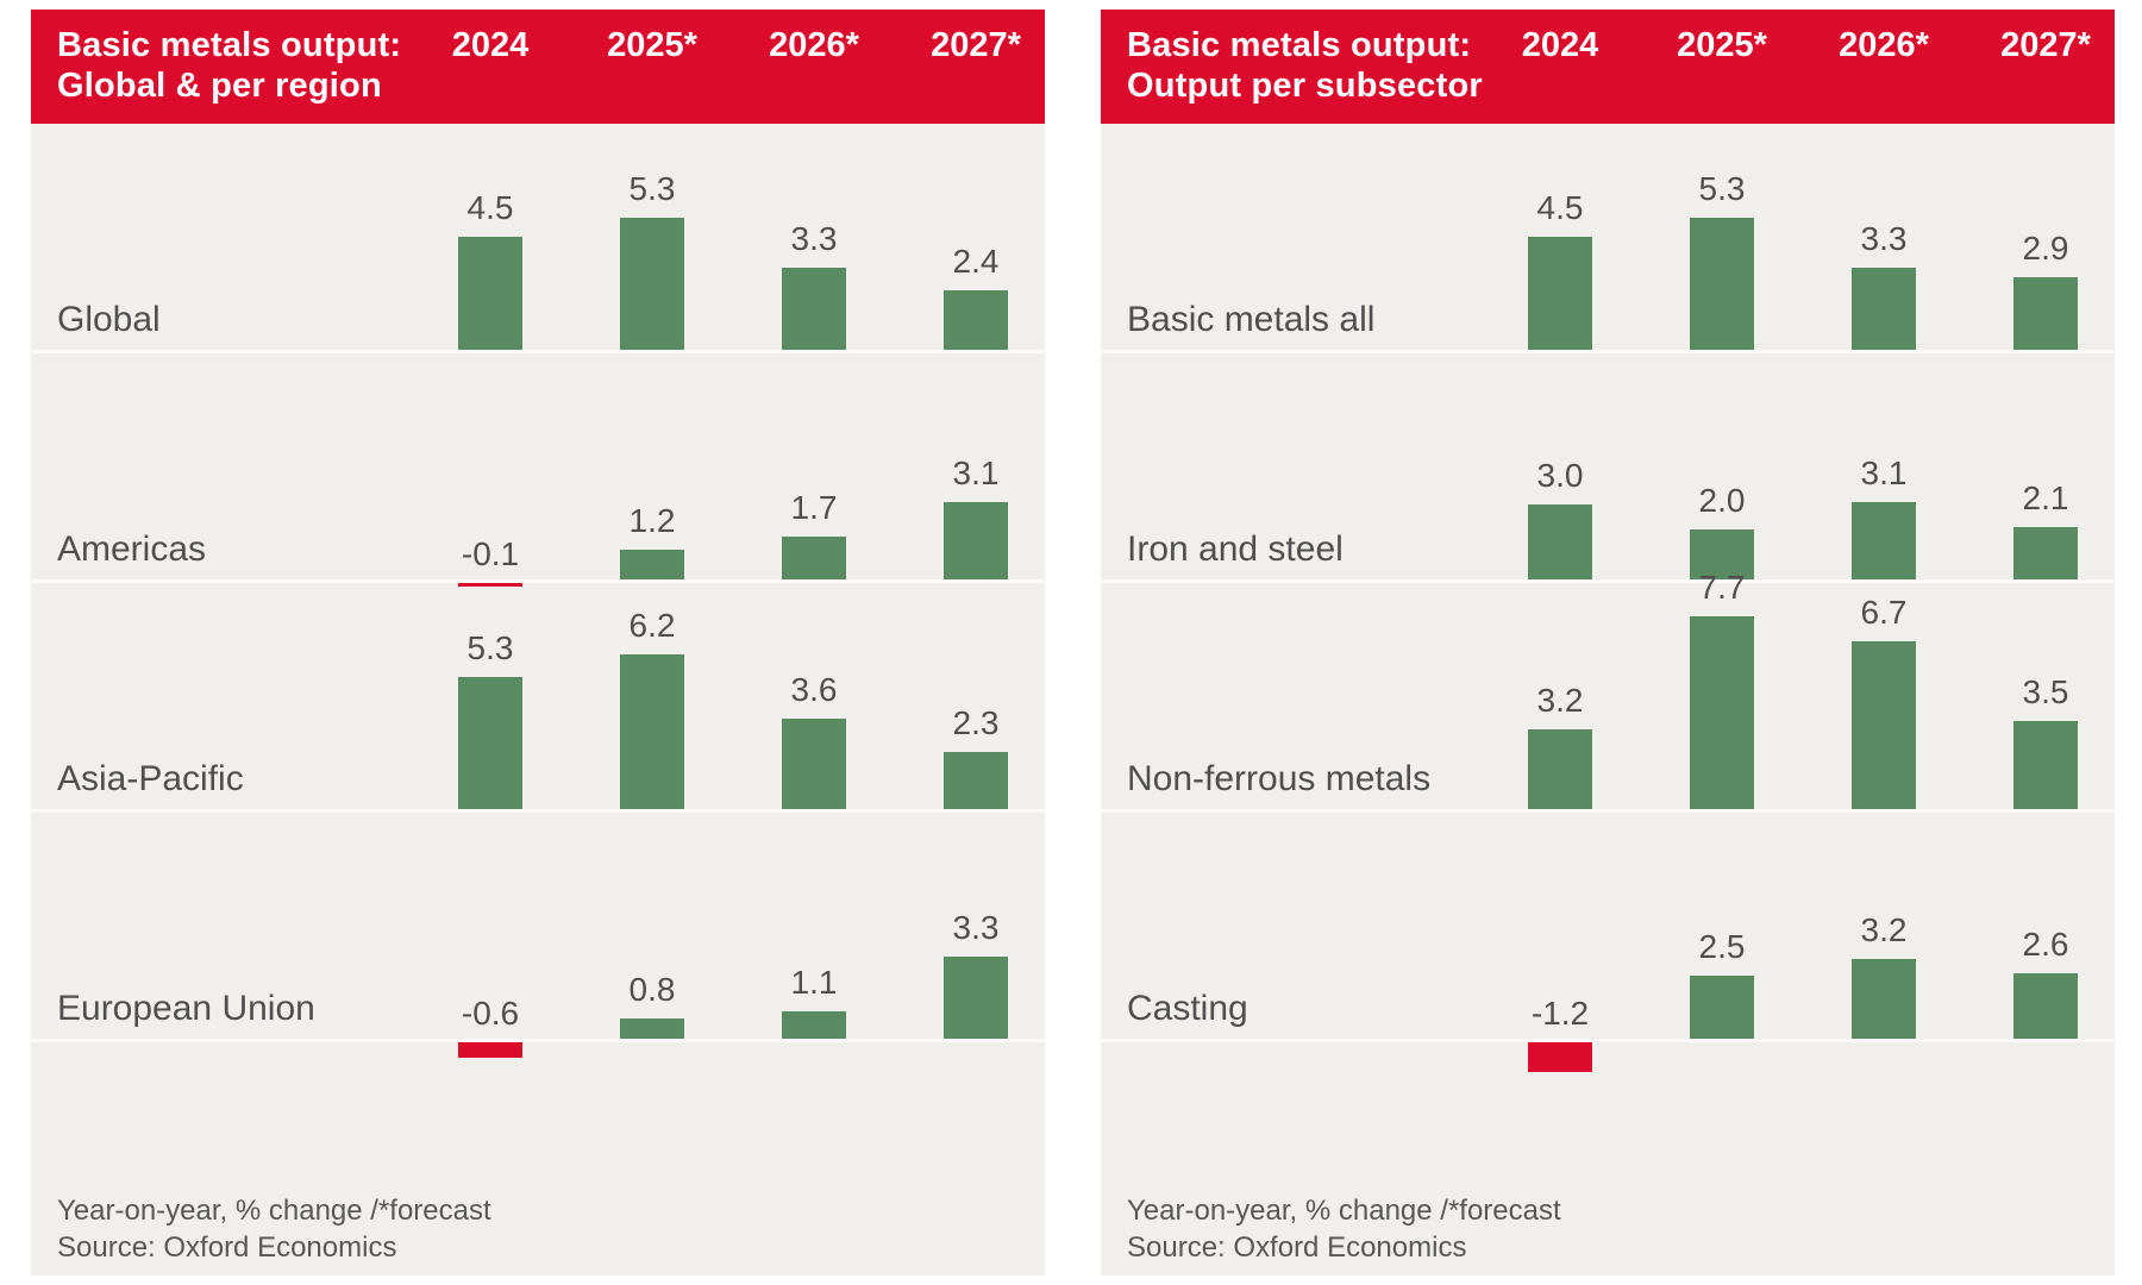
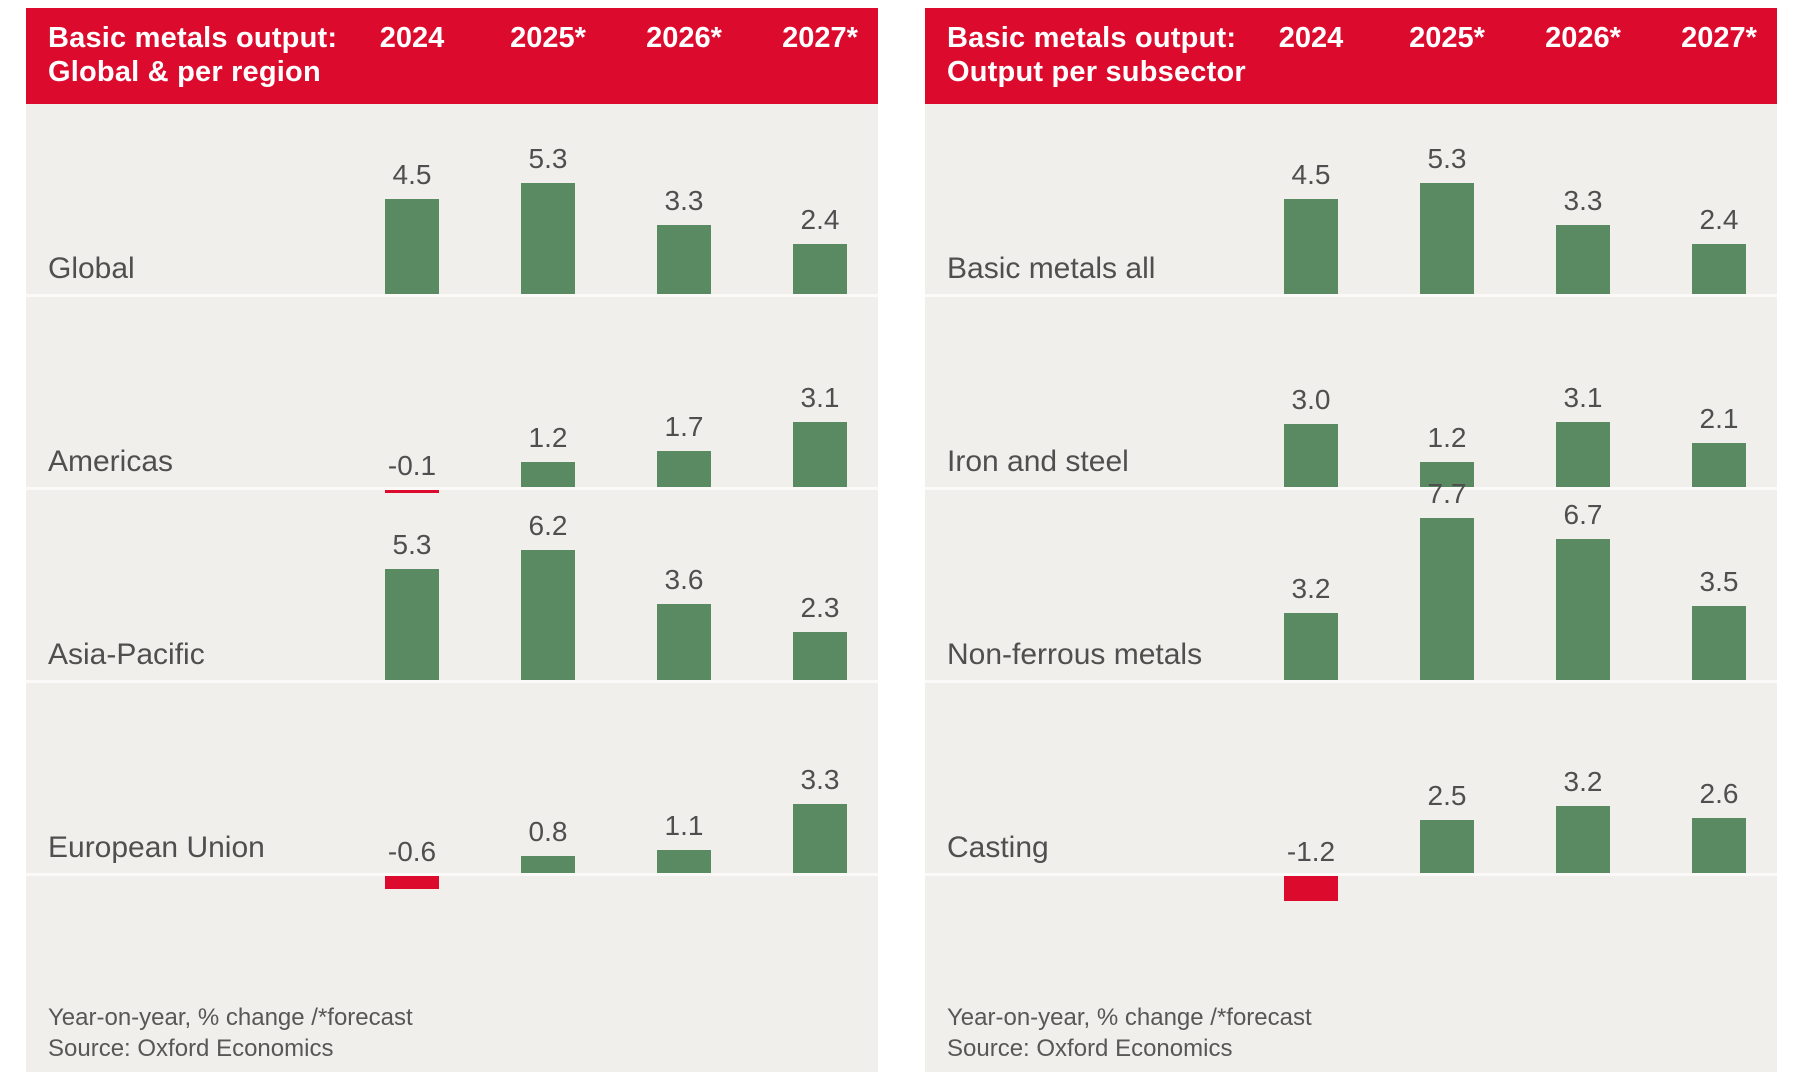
Basic metals output: Output per subsector/Iron and steel/2025*: 2.0 -> 1.2
Basic metals output: Output per subsector/Basic metals all/2027*: 2.9 -> 2.4
